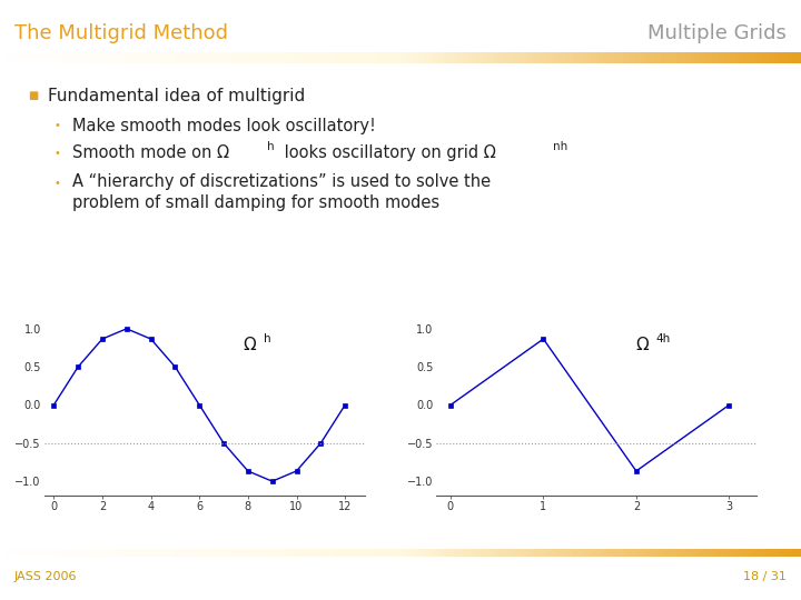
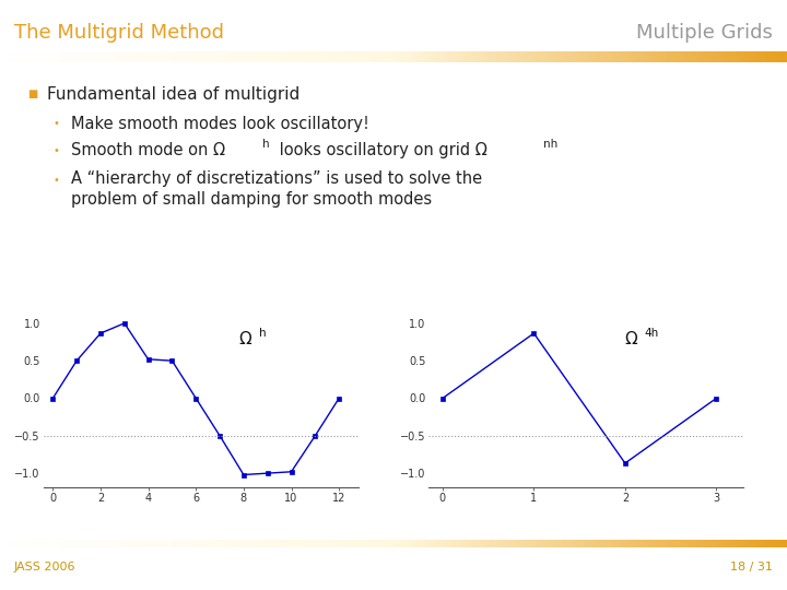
4: 0.87 -> 0.52
8: -0.87 -> -1.02
10: -0.87 -> -0.98
